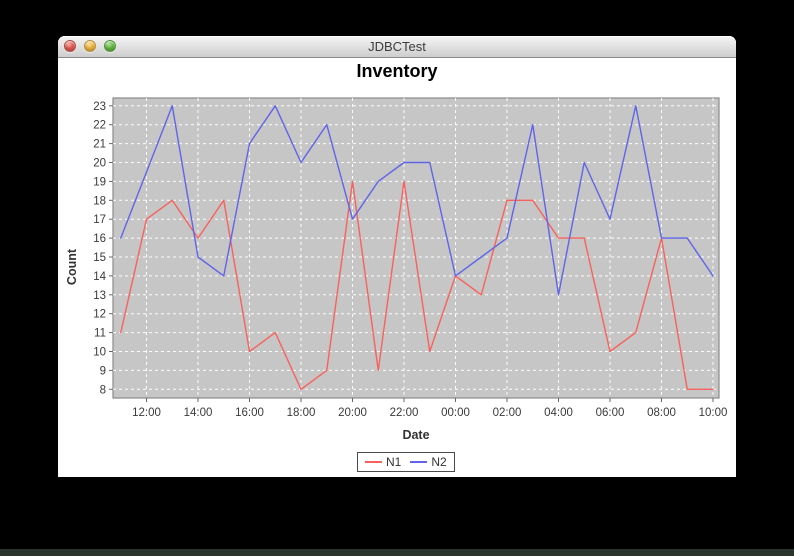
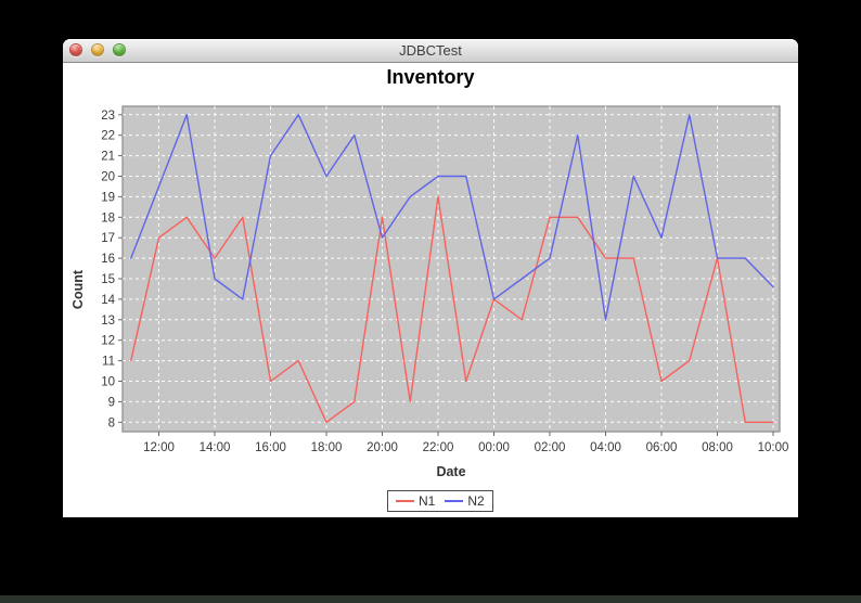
N1/20:00: 19 -> 18
N2/10:00: 14.0 -> 14.6
